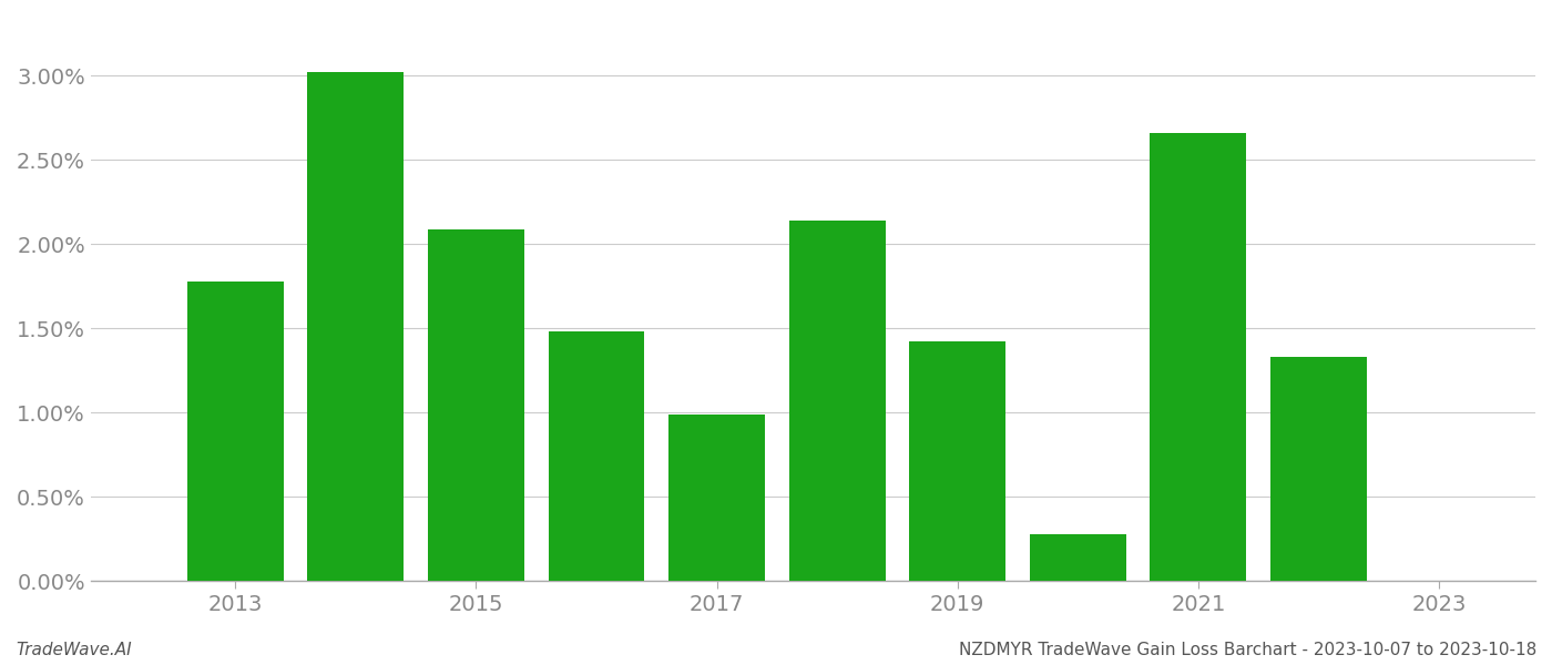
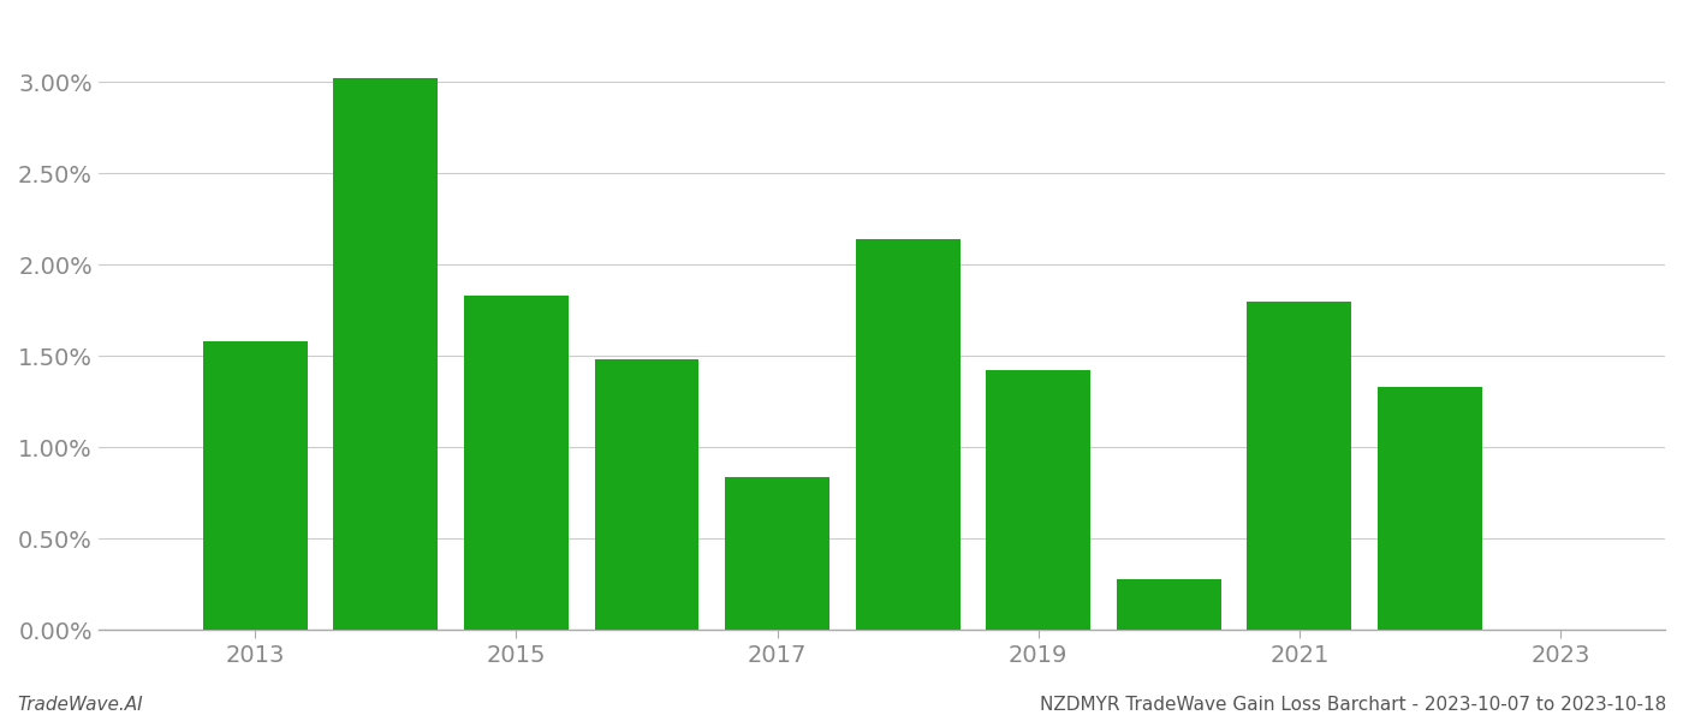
2013: 1.78% -> 1.58%
2015: 2.09% -> 1.83%
2017: 0.99% -> 0.84%
2021: 2.66% -> 1.80%
